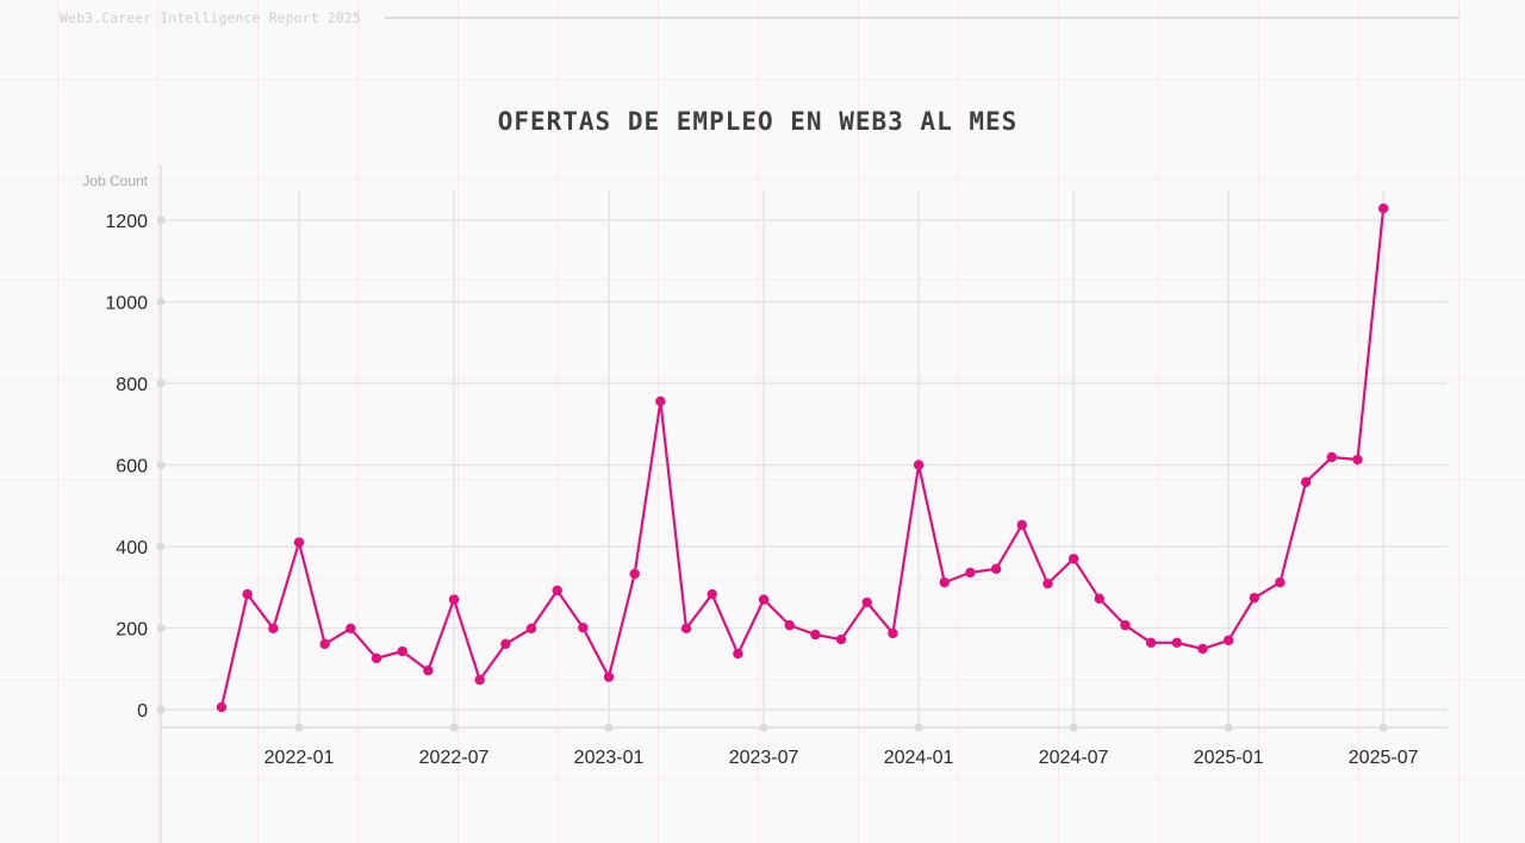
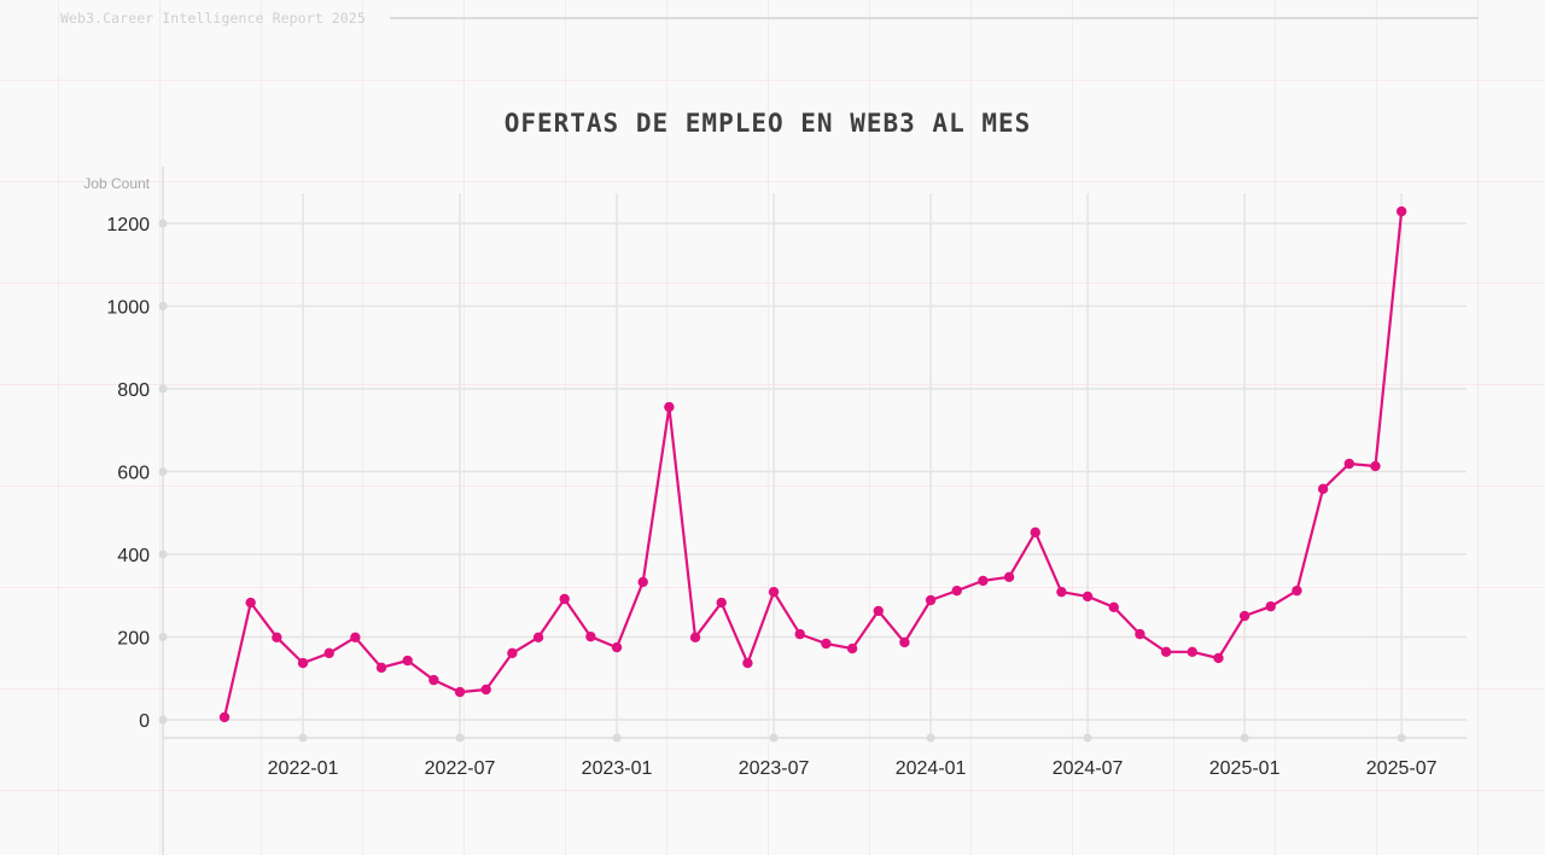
2022-01: 410 -> 140
2022-07: 270 -> 70
2023-01: 80 -> 180
2023-07: 270 -> 310
2024-01: 600 -> 290
2024-07: 370 -> 300
2025-01: 170 -> 250
